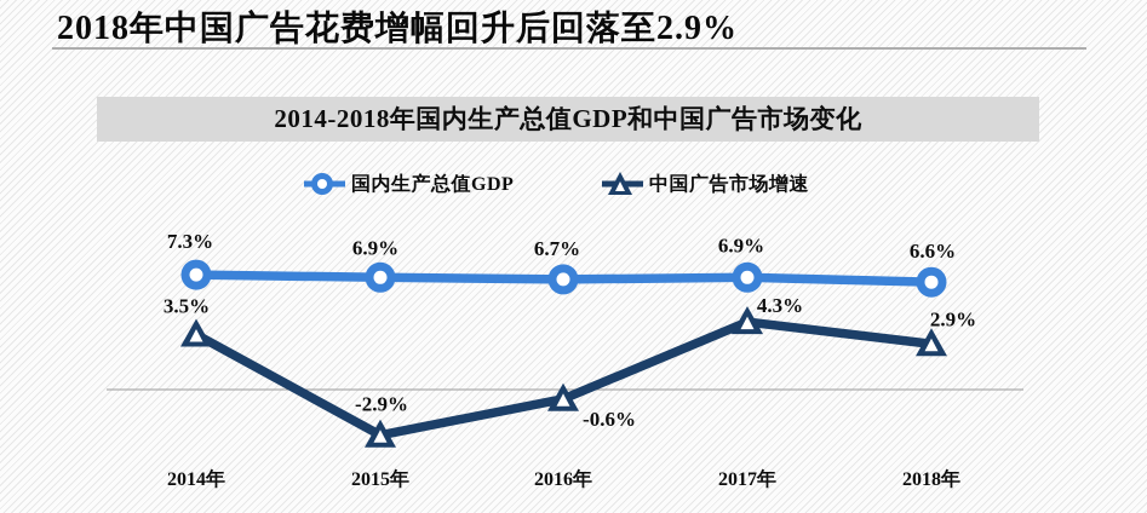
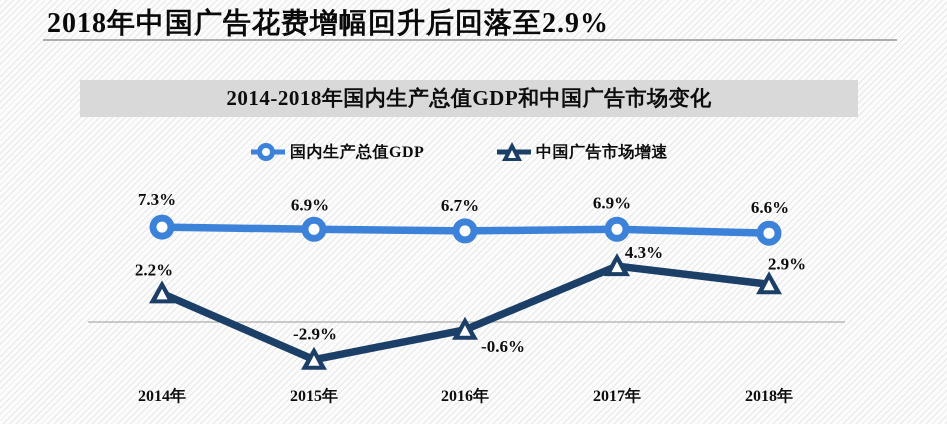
中国广告市场增速/2014年: 3.5% -> 2.2%
